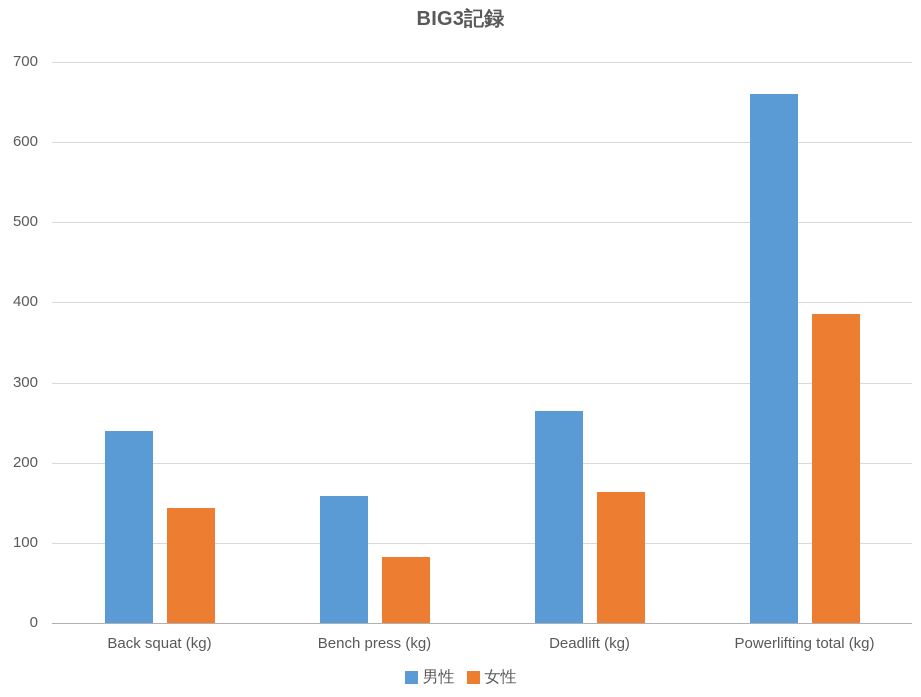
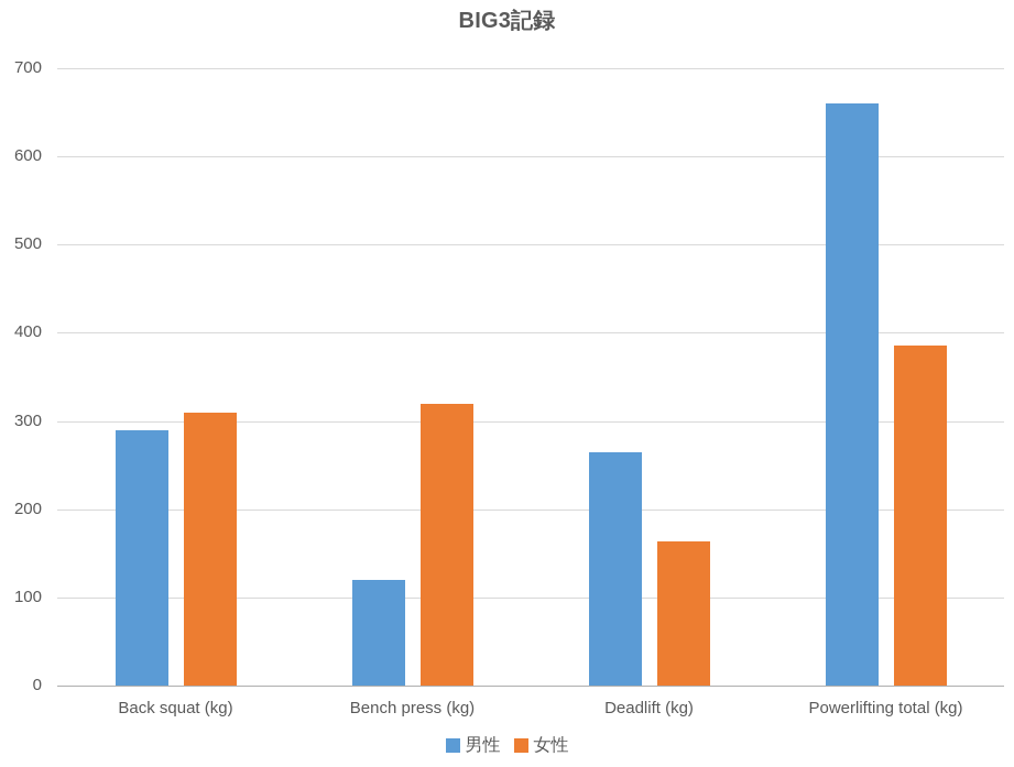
男性/Back squat (kg): 240 -> 290
女性/Back squat (kg): 140 -> 310
男性/Bench press (kg): 160 -> 120
女性/Bench press (kg): 80 -> 320
